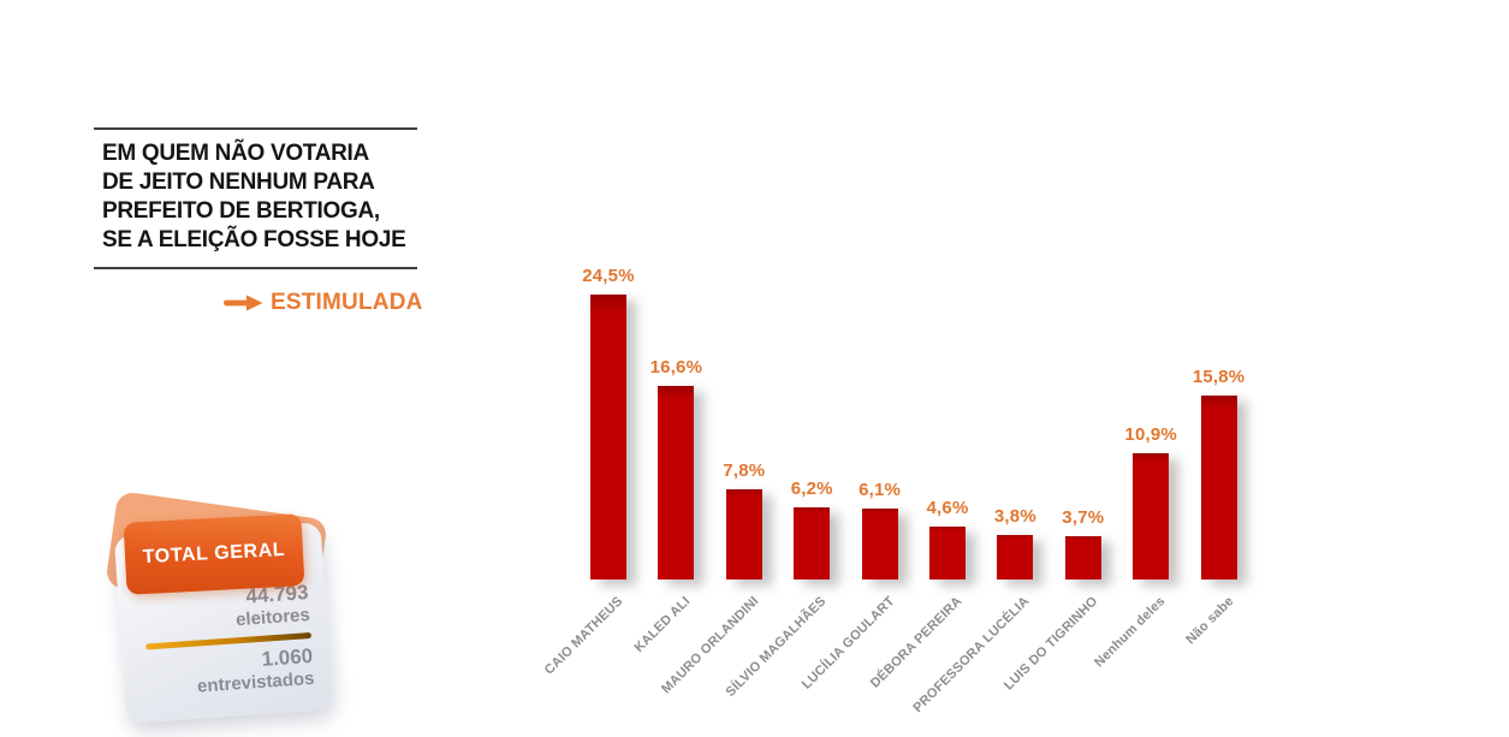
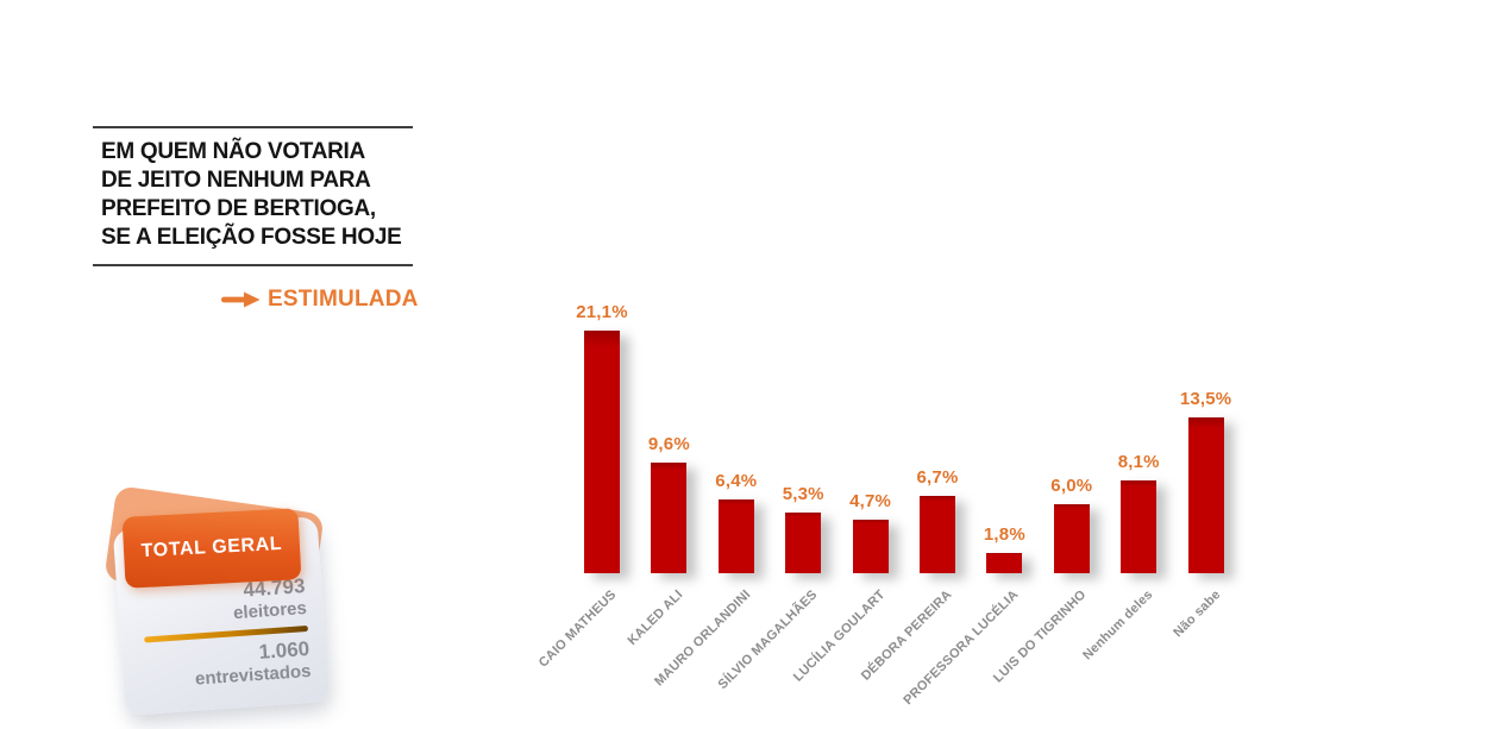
CAIO MATHEUS: 24,5% -> 21,1%
KALED ALI: 16,6% -> 9,6%
MAURO ORLANDINI: 7,8% -> 6,4%
SÍLVIO MAGALHÃES: 6,2% -> 5,3%
LUCÍLIA GOULART: 6,1% -> 4,7%
DÉBORA PEREIRA: 4,6% -> 6,7%
PROFESSORA LUCÉLIA: 3,8% -> 1,8%
LUIS DO TIGRINHO: 3,7% -> 6,0%
Nenhum deles: 10,9% -> 8,1%
Não sabe: 15,8% -> 13,5%
